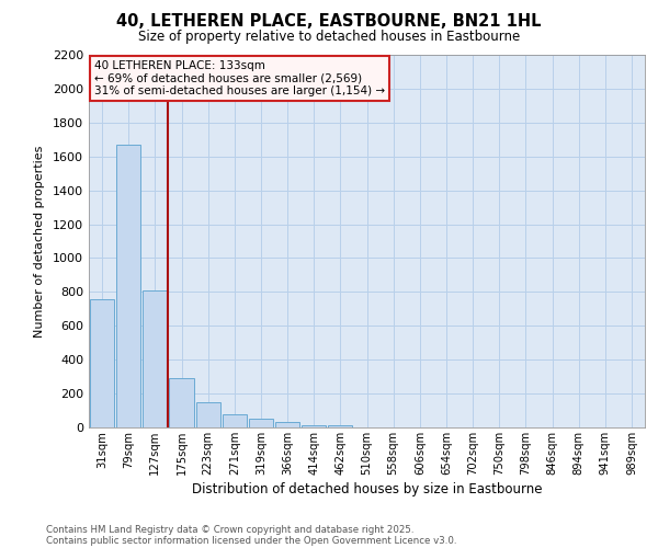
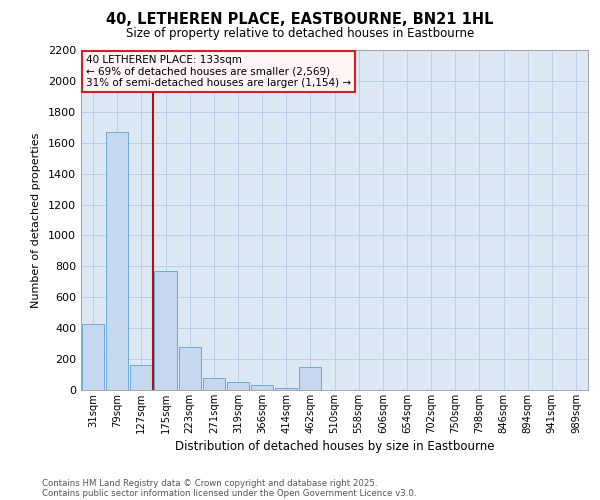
31sqm: 760 -> 430
127sqm: 810 -> 160
175sqm: 290 -> 770
223sqm: 150 -> 280
462sqm: 10 -> 150
